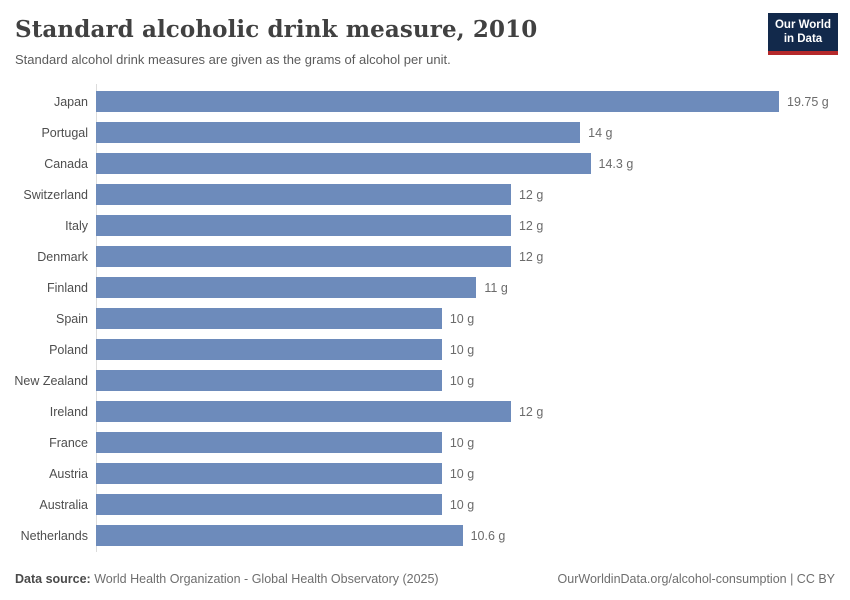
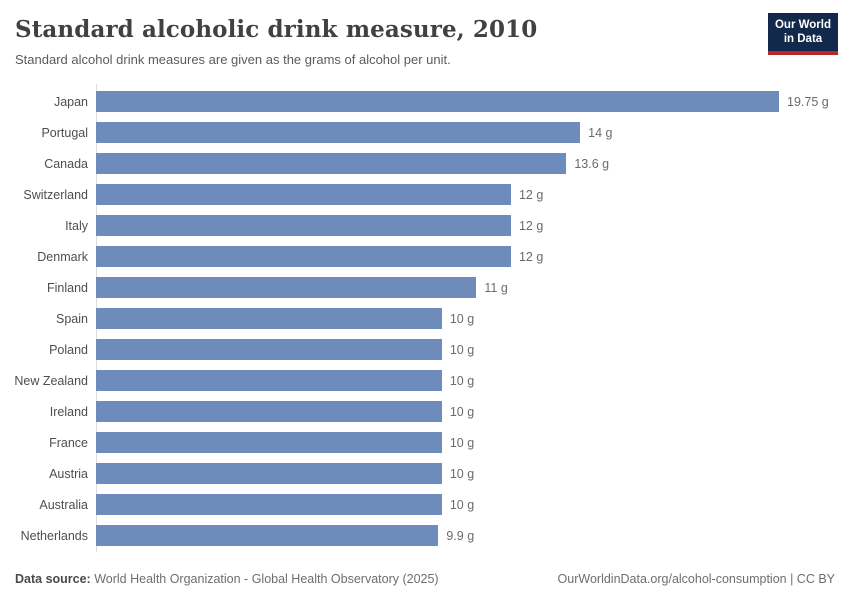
Canada: 14.3 -> 13.6
Ireland: 12 -> 10
Netherlands: 10.6 -> 9.9
